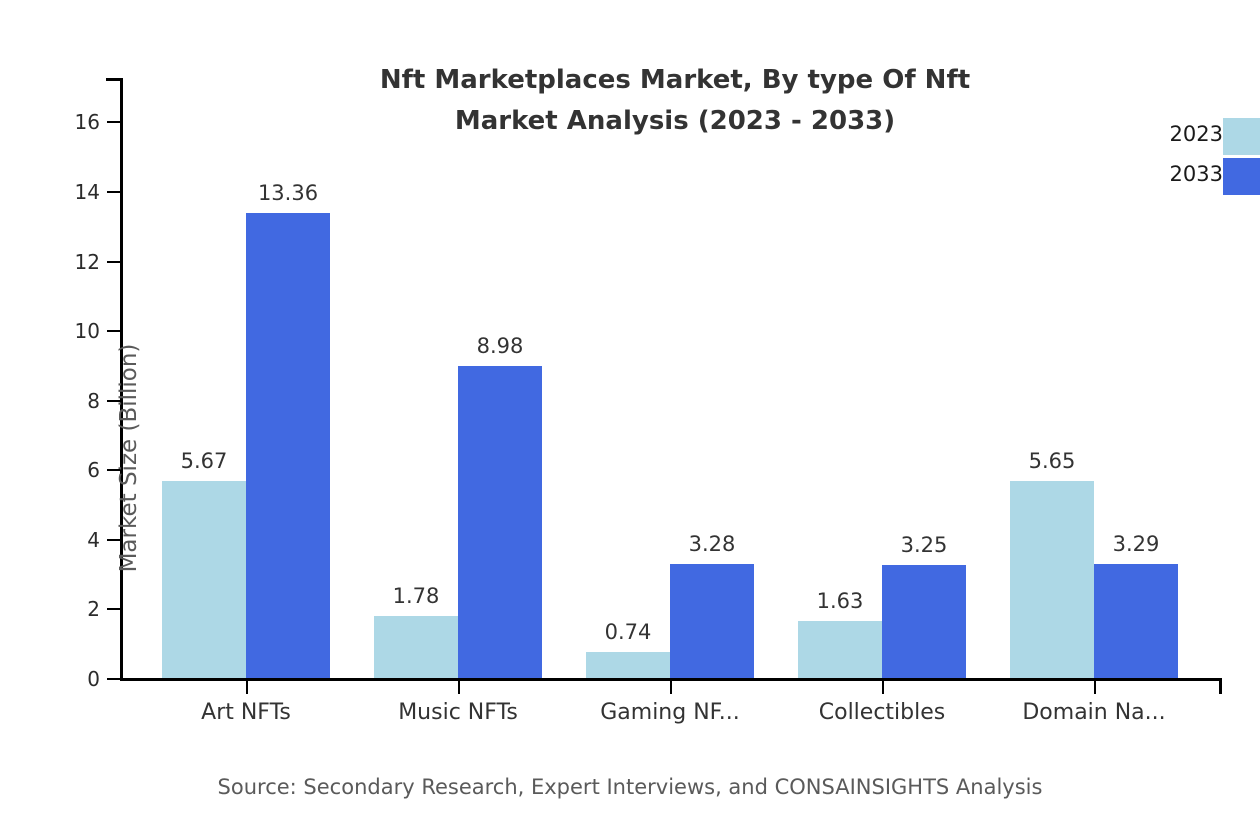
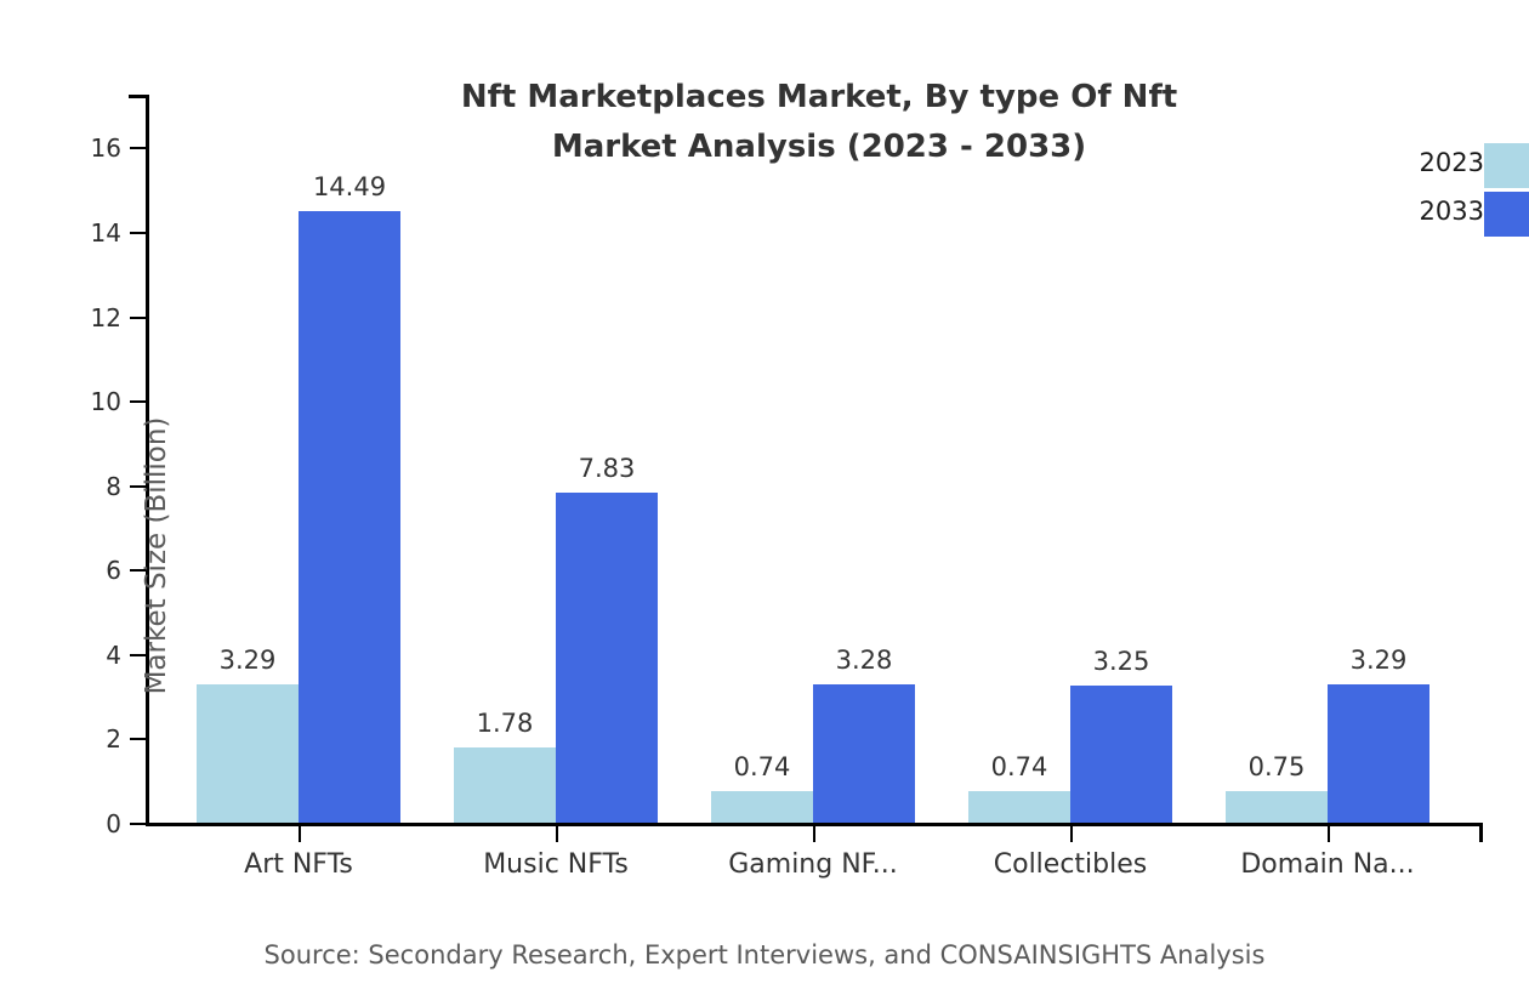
2023/Art NFTs: 5.67 -> 3.29
2033/Art NFTs: 13.36 -> 14.49
2033/Music NFTs: 8.98 -> 7.83
2023/Collectibles: 1.63 -> 0.74
2023/Domain Na...: 5.65 -> 0.75
